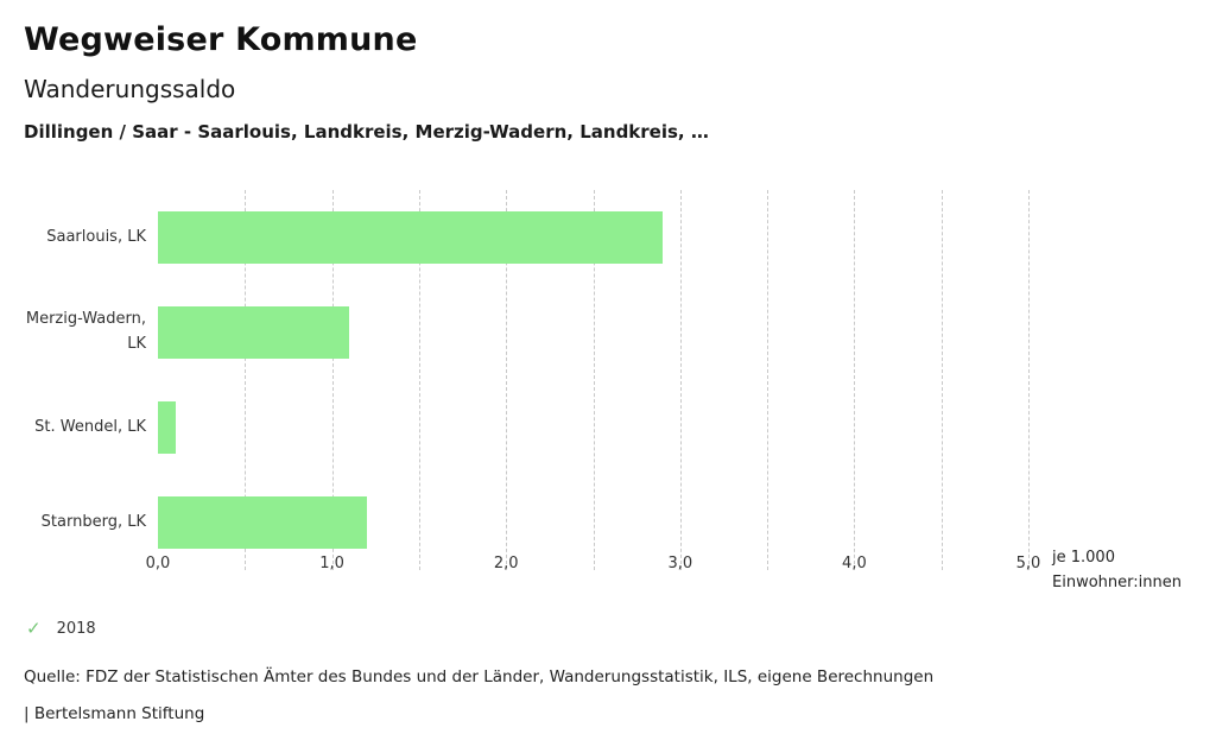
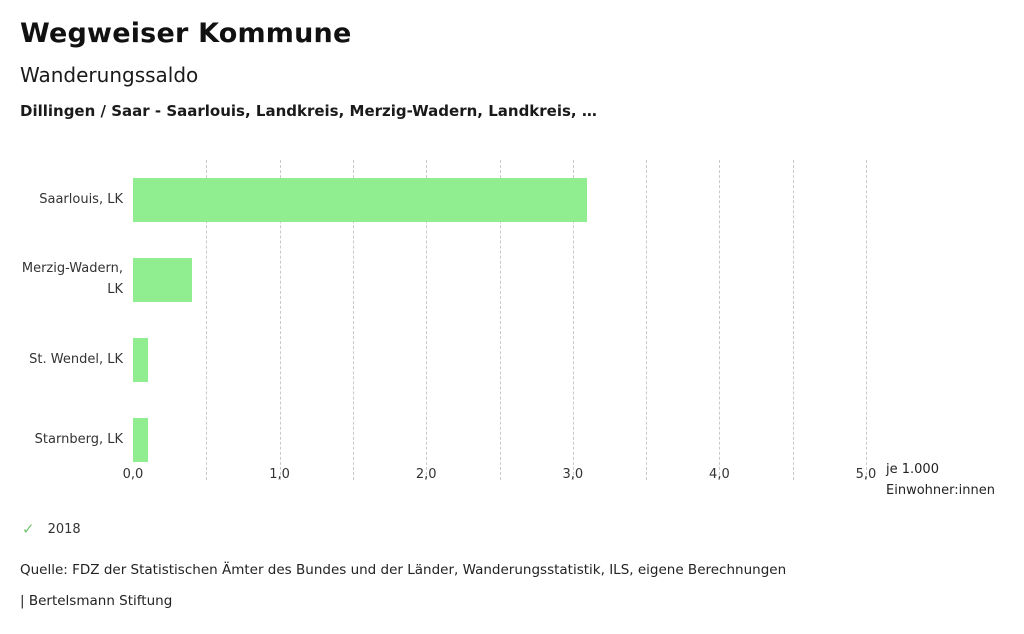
Saarlouis, LK: 2,9 -> 3,1
Merzig-Wadern, LK: 1,1 -> 0,4
Starnberg, LK: 1,2 -> 0,1
